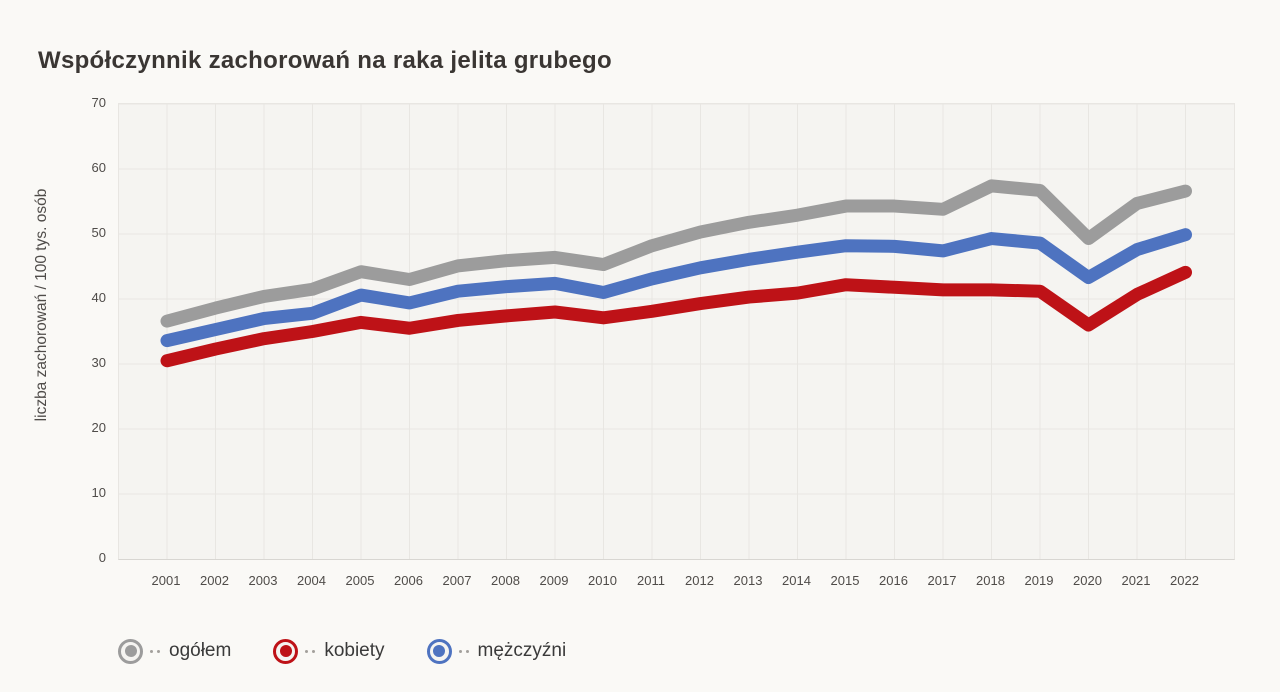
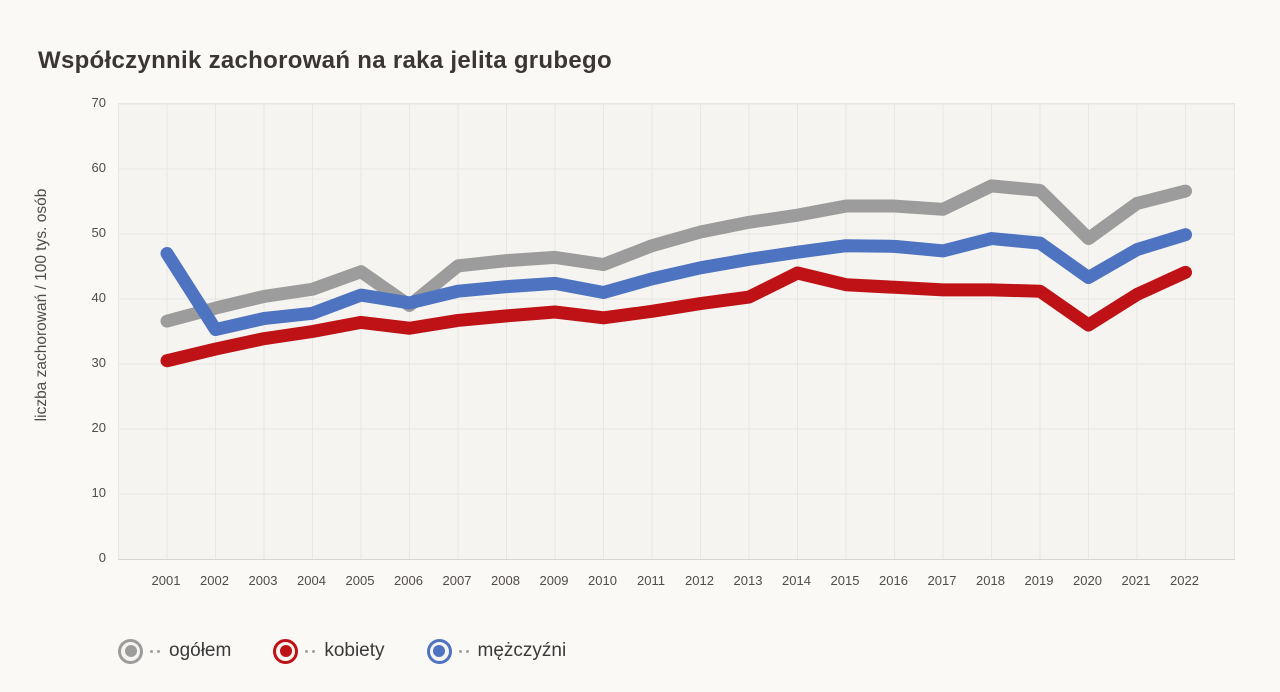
mężczyźni/2001: 34 -> 47
ogółem/2006: 43 -> 39
kobiety/2014: 41 -> 44
